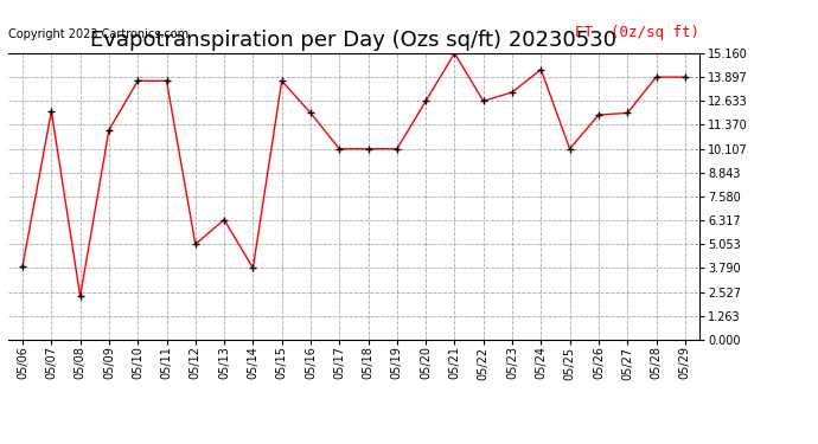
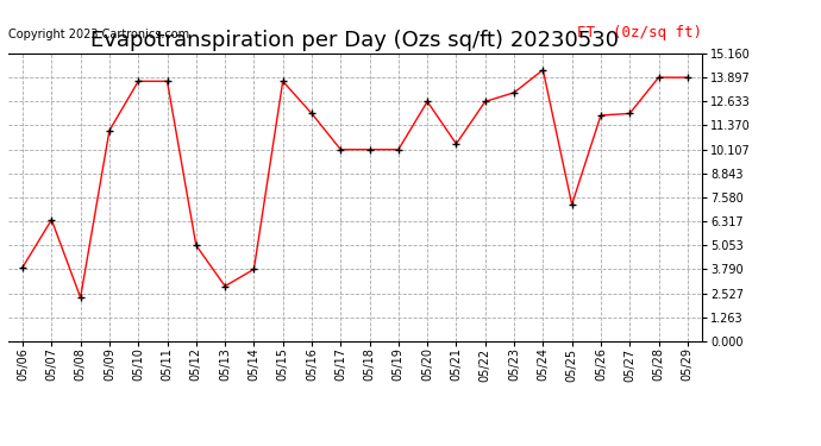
05/07: 12.1 -> 6.4
05/13: 6.3 -> 2.9
05/21: 15.2 -> 10.4
05/25: 10.1 -> 7.2
